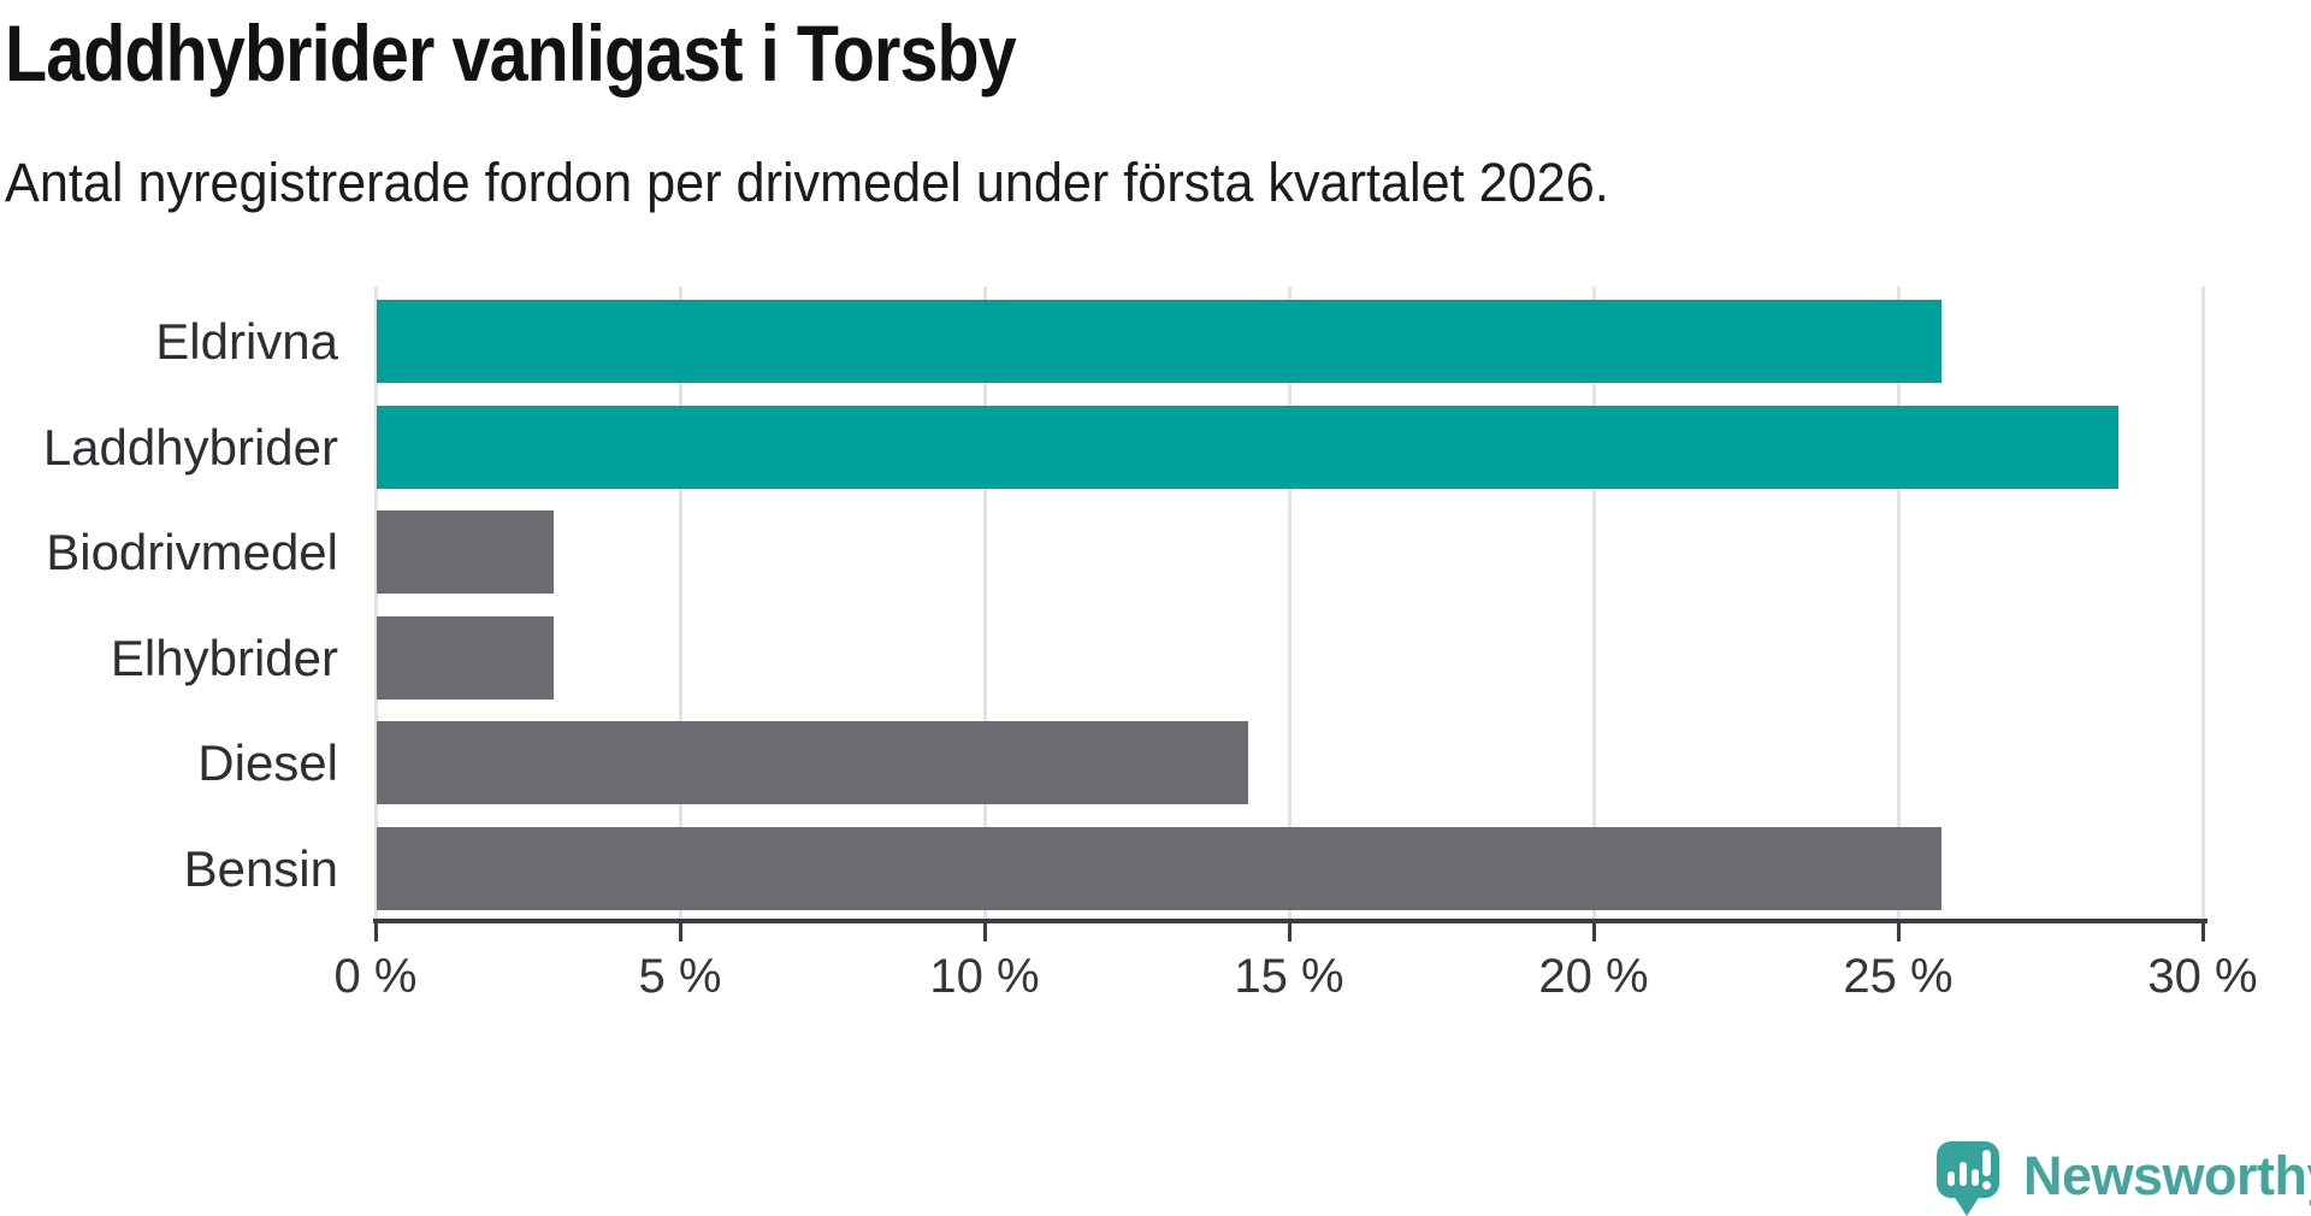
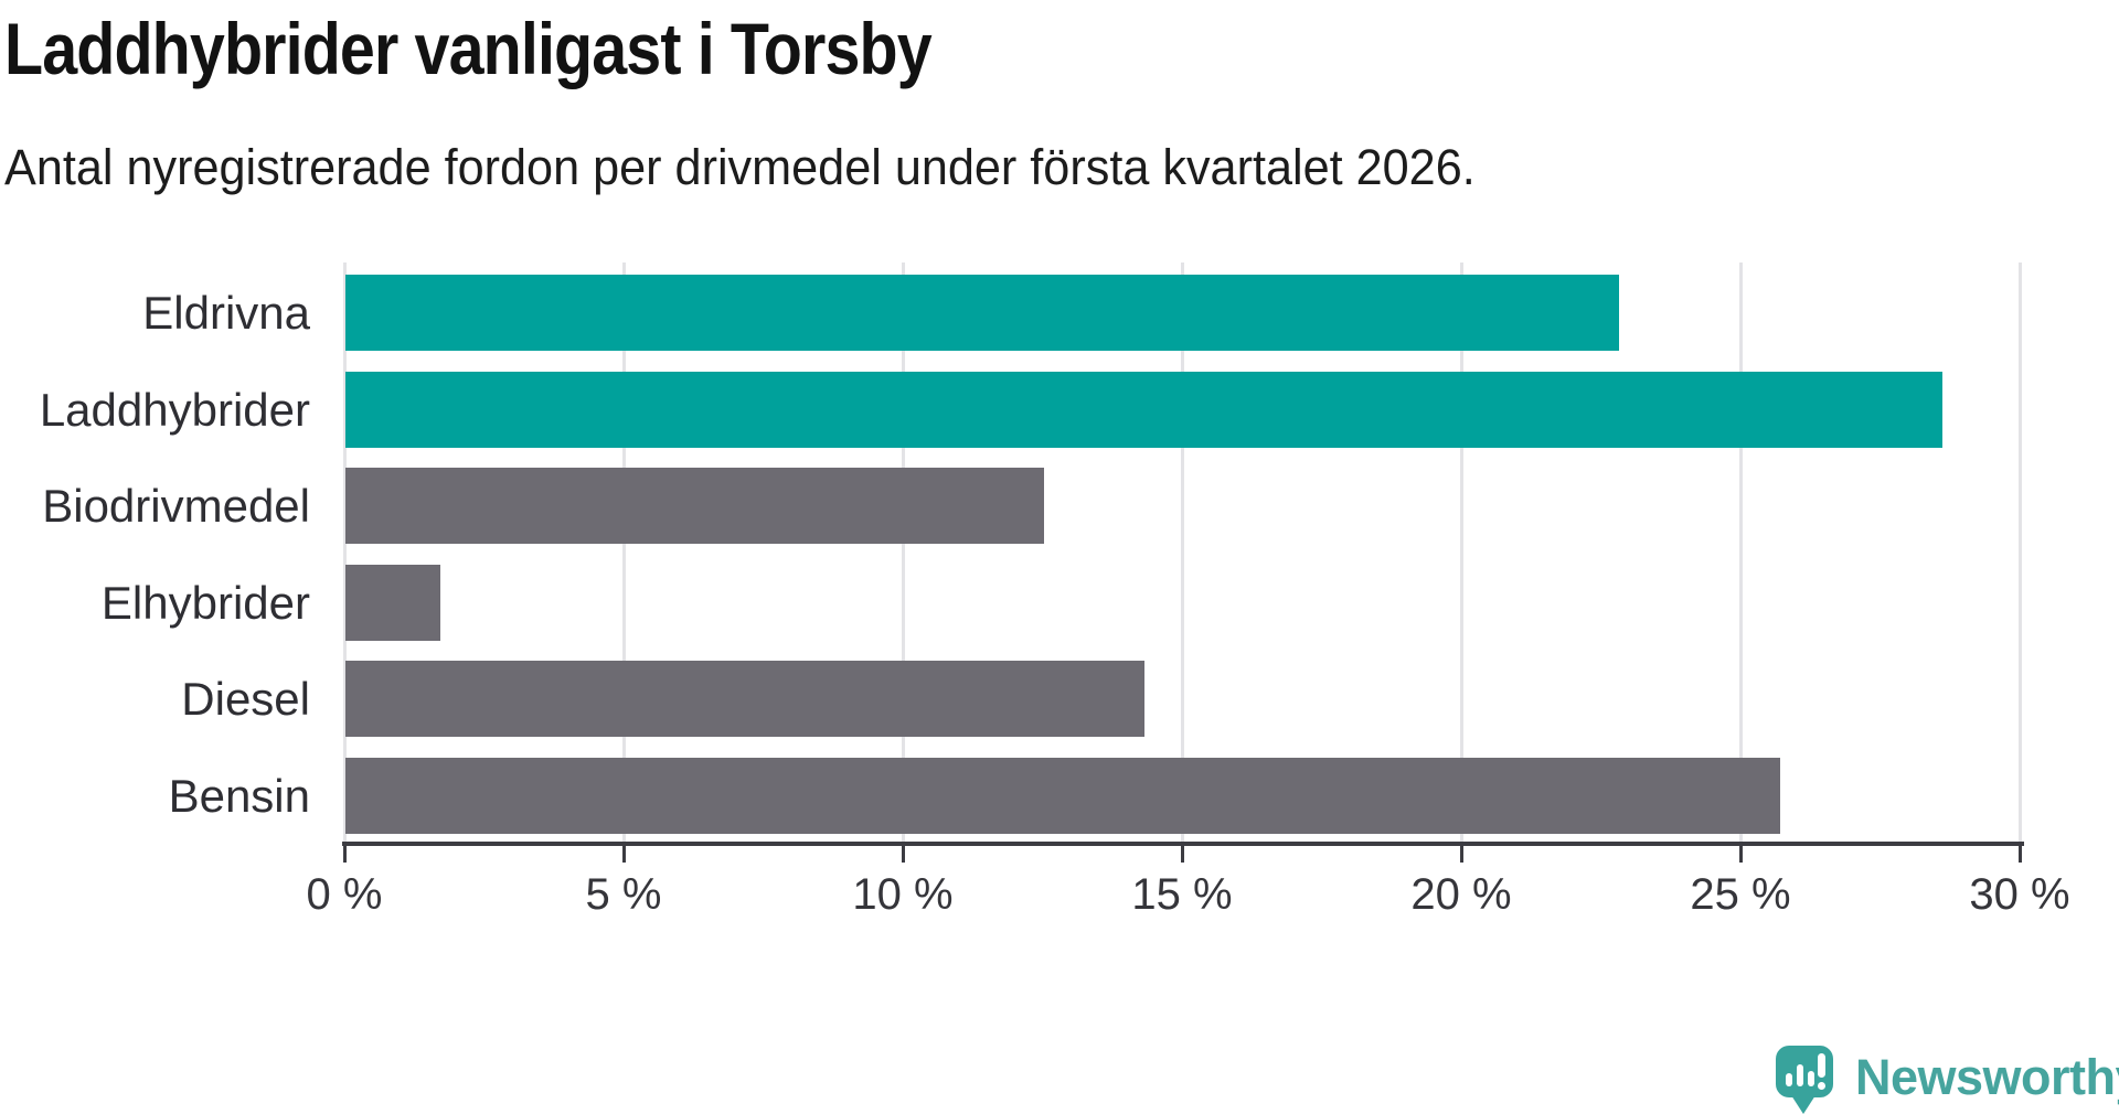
Eldrivna: 25.7% -> 22.8%
Biodrivmedel: 2.9% -> 12.5%
Elhybrider: 2.9% -> 1.7%
